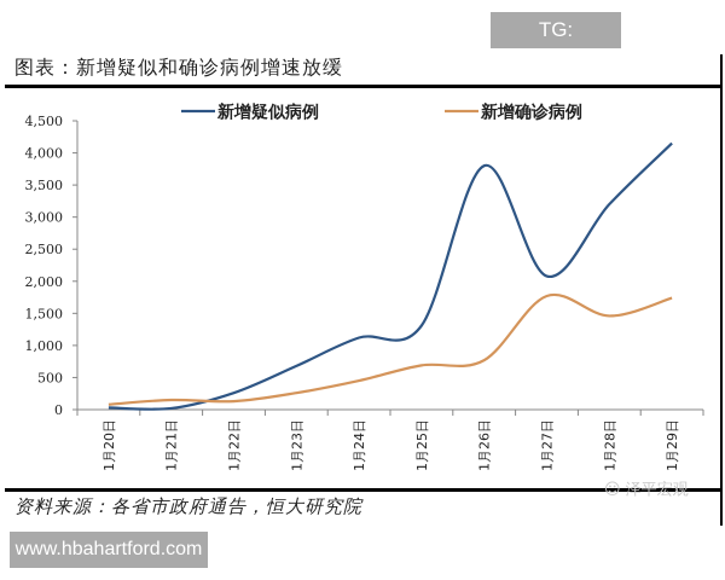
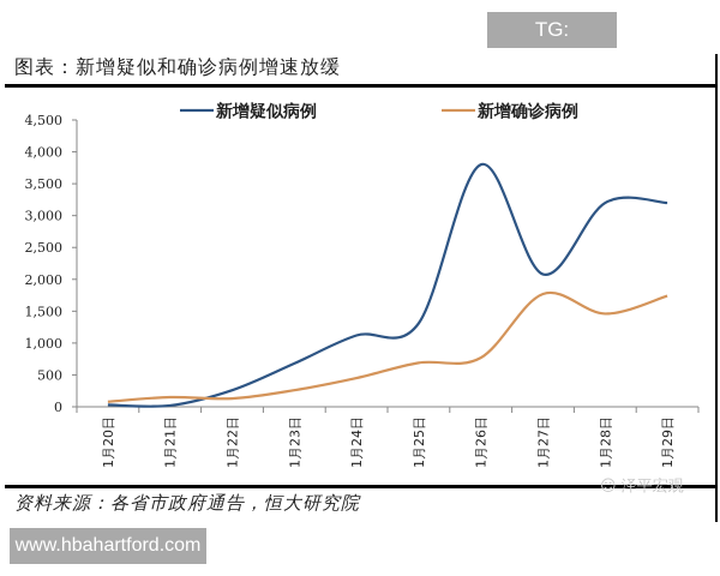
新增疑似病例/1月29日: 4200 -> 3200
